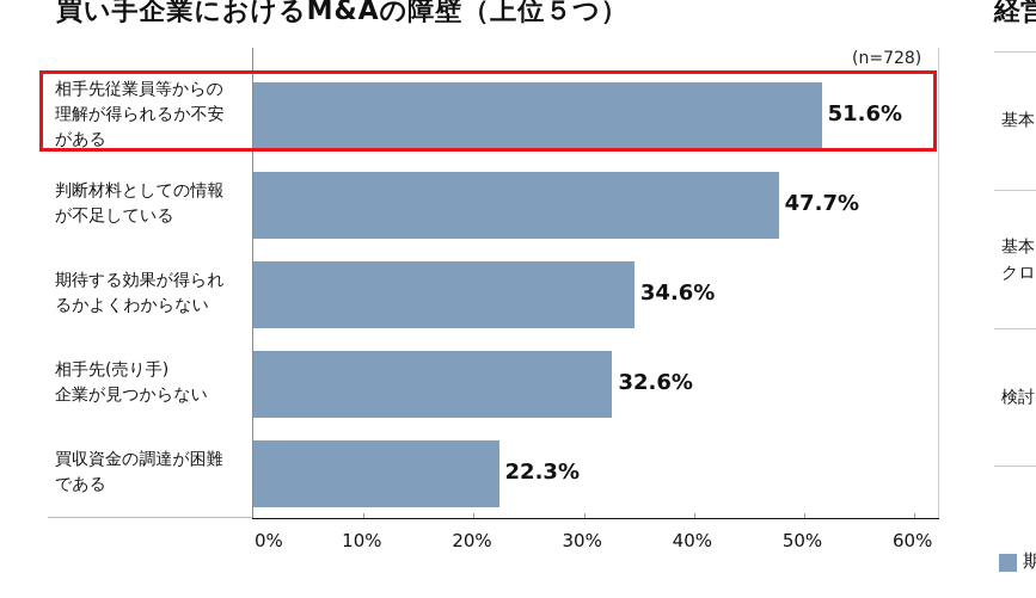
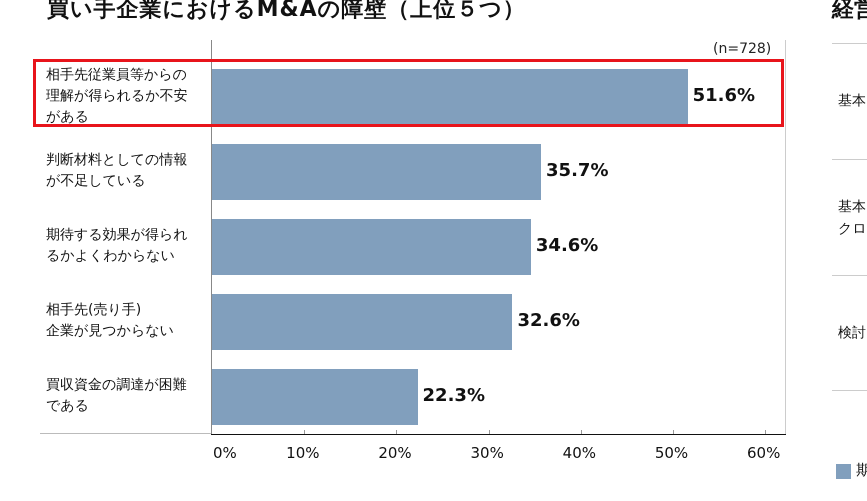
判断材料としての情報が不足している: 47.7% -> 35.7%
